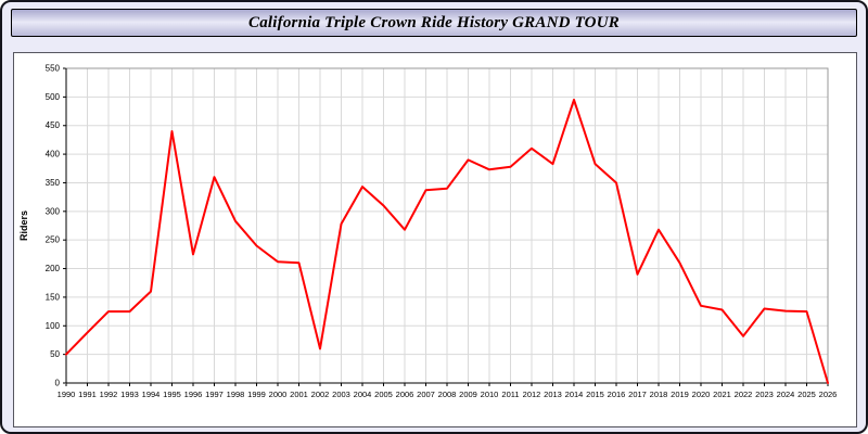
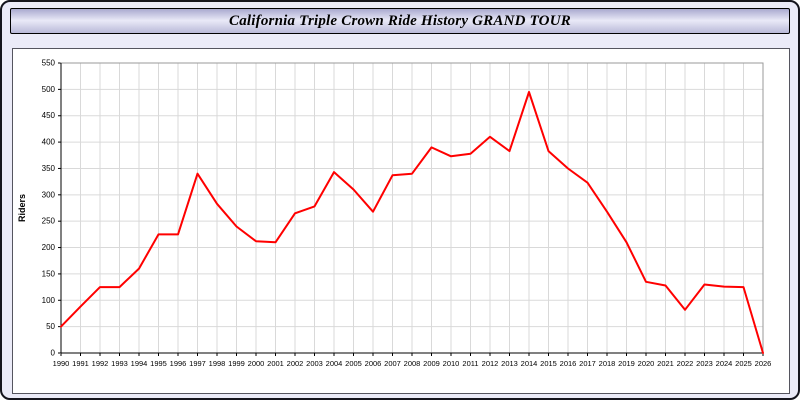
1995: 440 -> 220
1997: 360 -> 340
2002: 60 -> 260
2017: 190 -> 320
